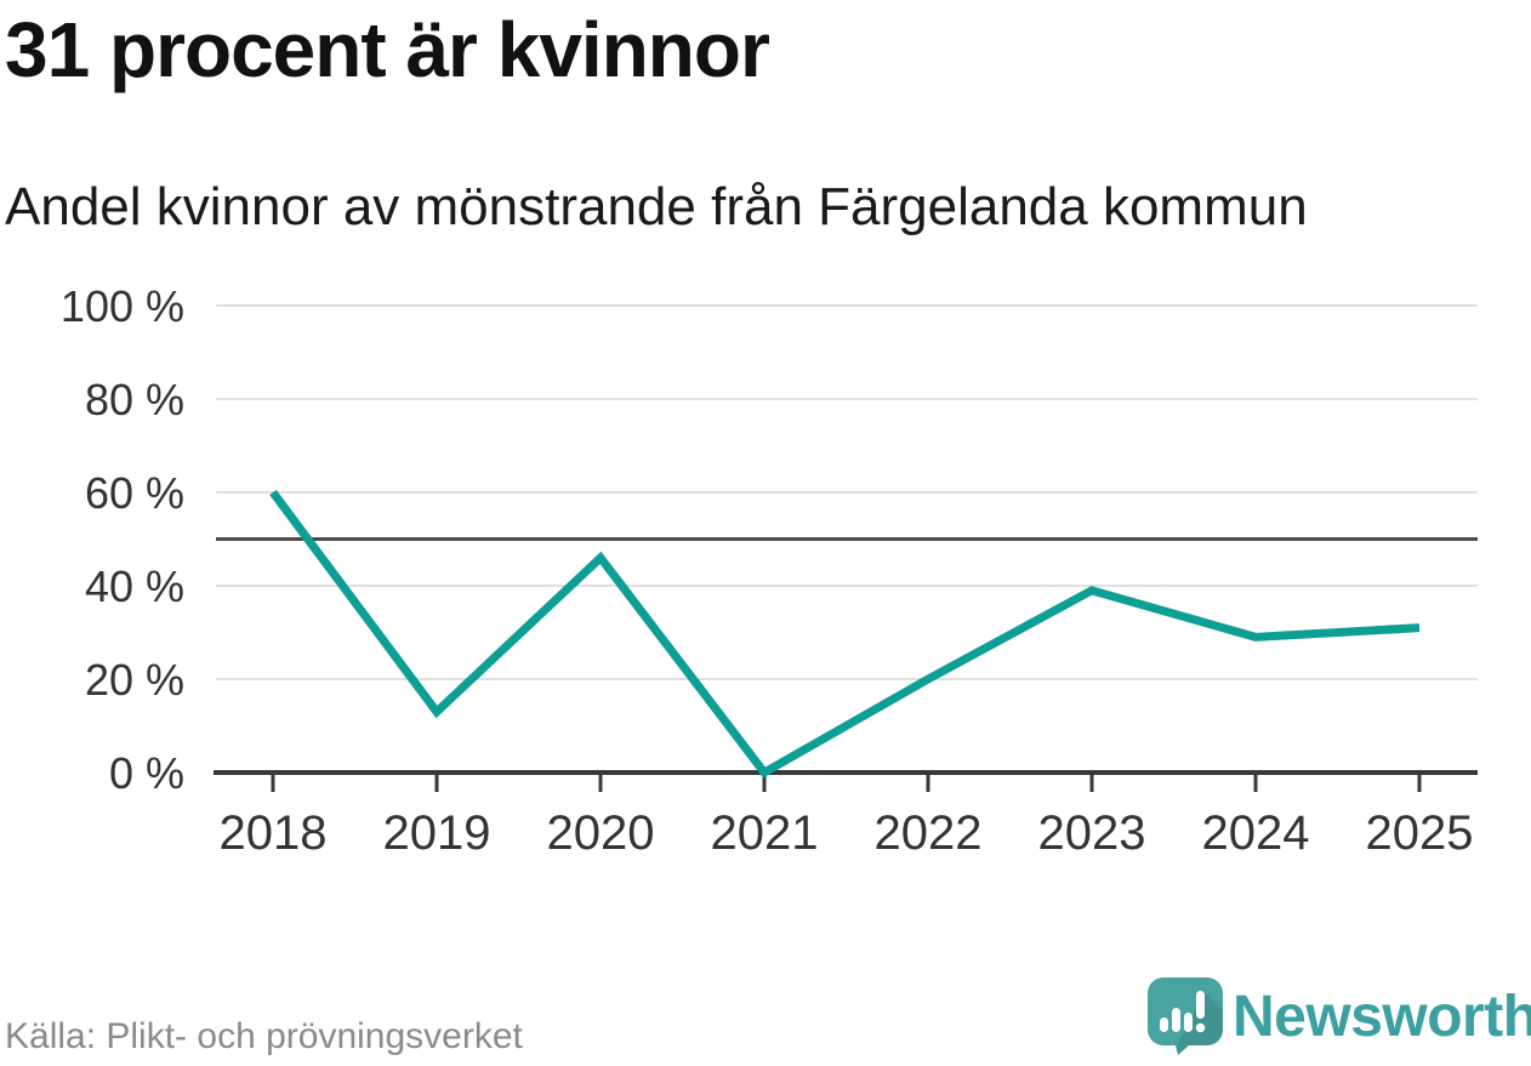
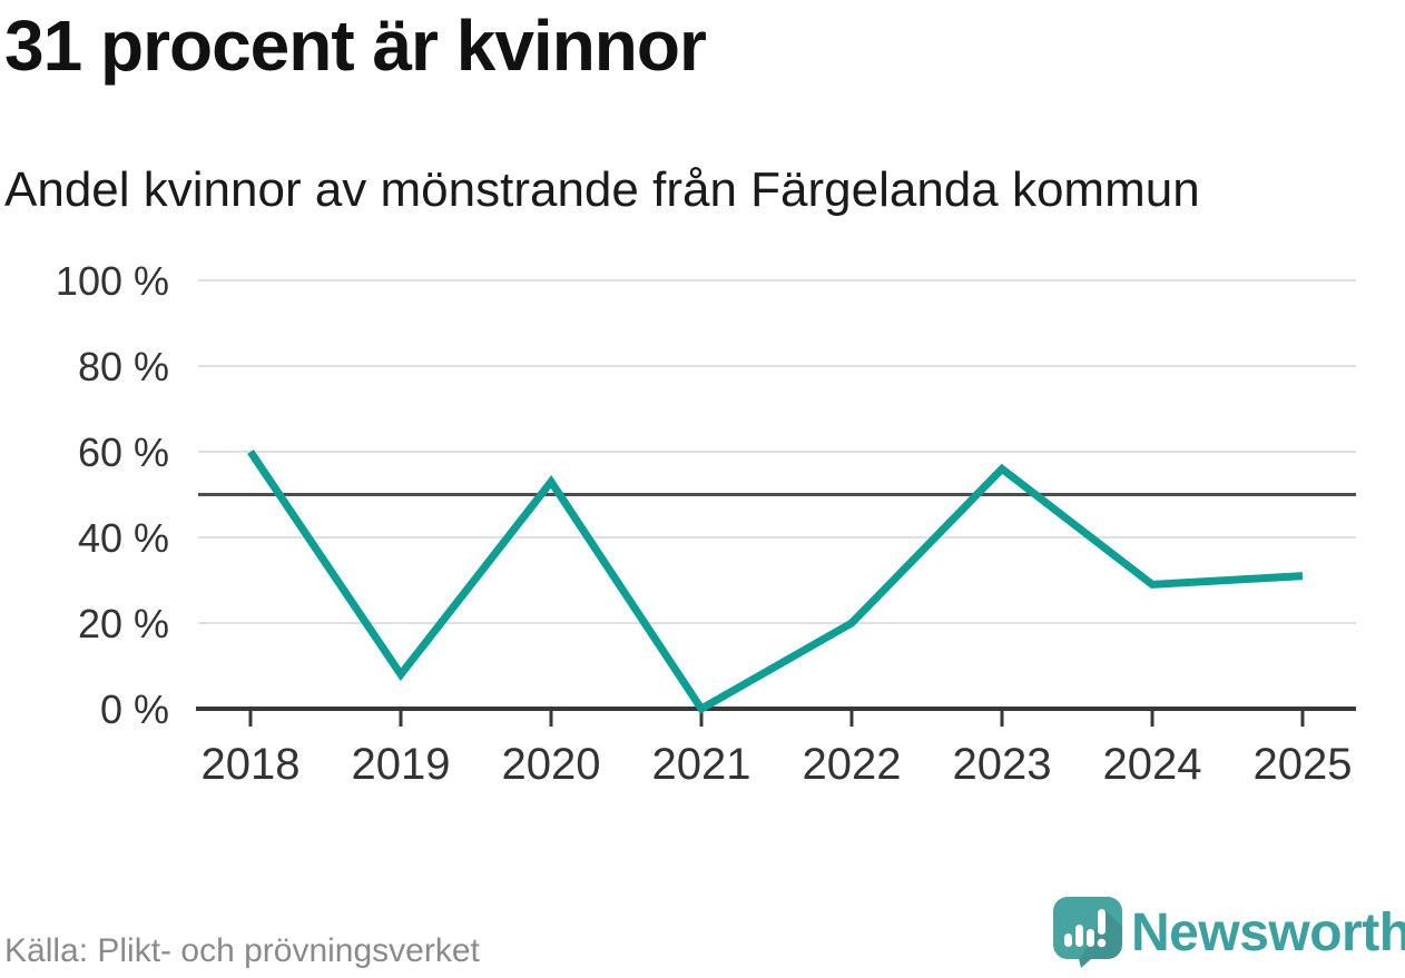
2019: 13% -> 8%
2020: 46% -> 53%
2023: 39% -> 56%
